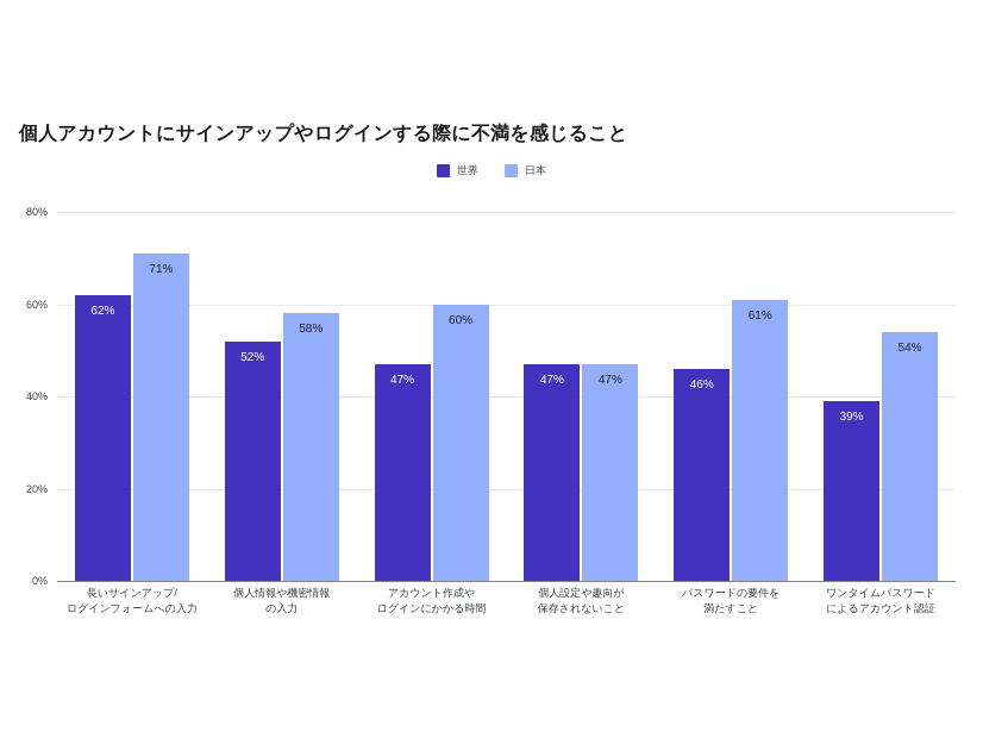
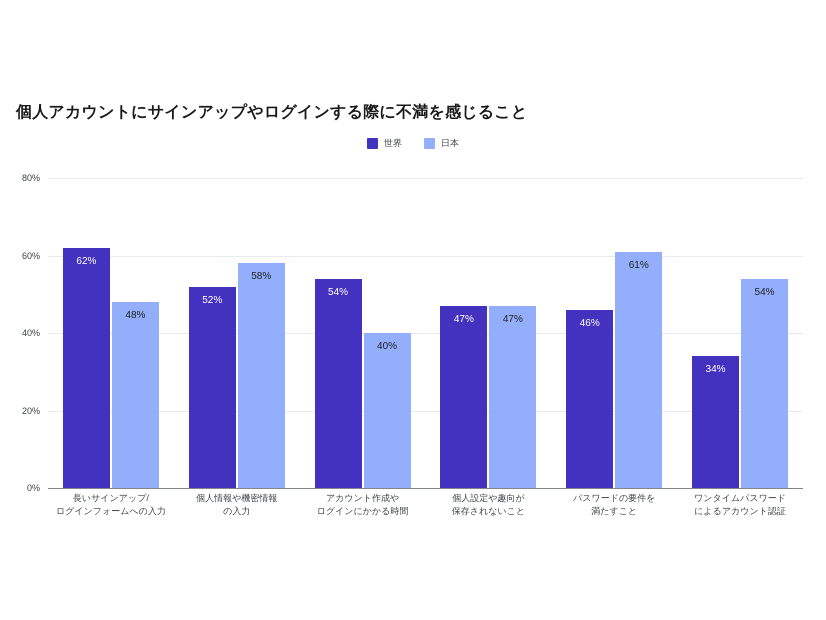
日本/長いサインアップ/ ログインフォームへの入力: 71% -> 48%
世界/アカウント作成や ログインにかかる時間: 47% -> 54%
日本/アカウント作成や ログインにかかる時間: 60% -> 40%
世界/ワンタイムパスワード によるアカウント認証: 39% -> 34%
